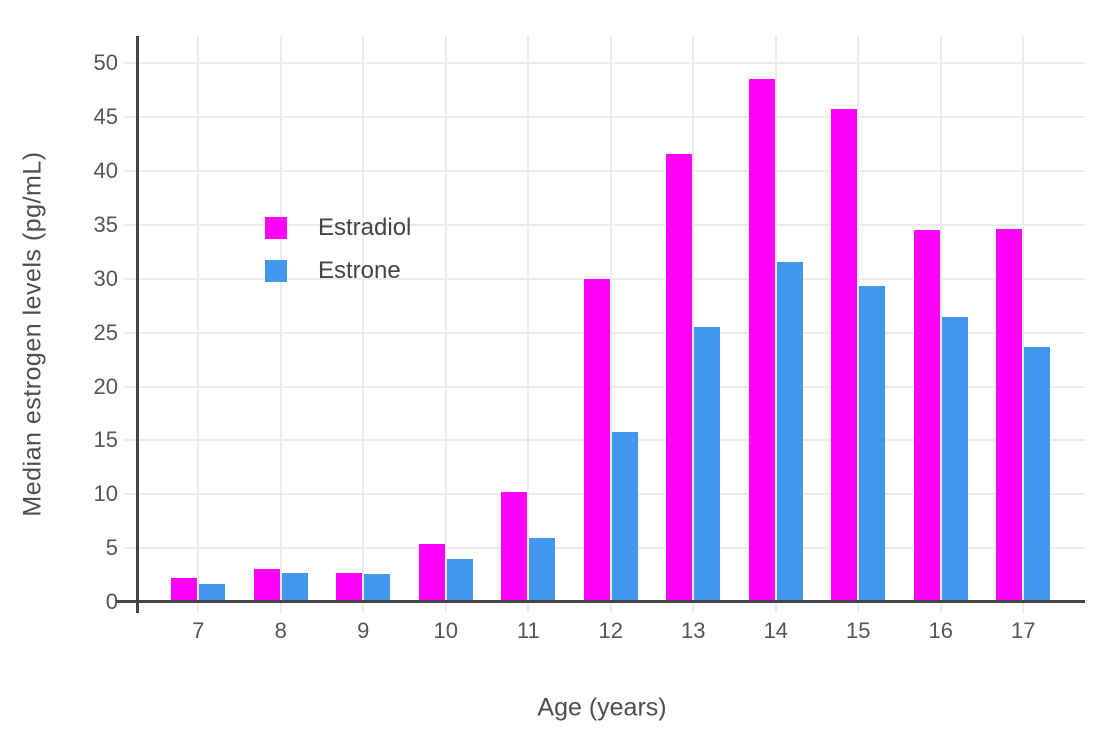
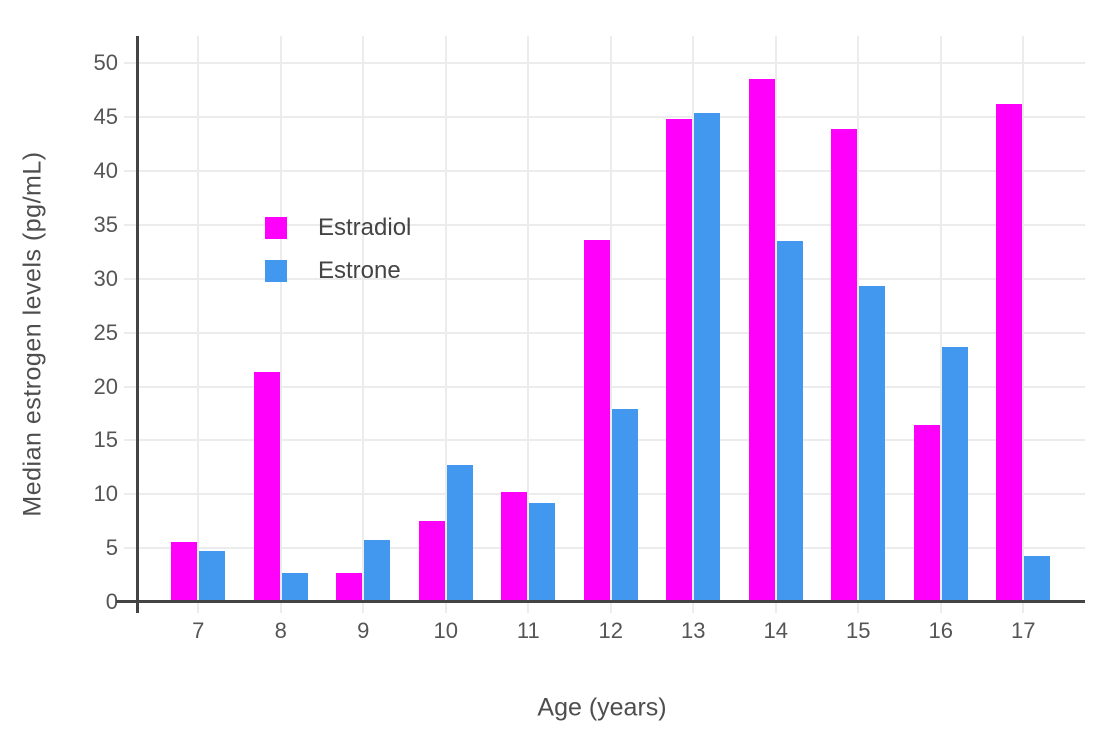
Estradiol/7: 2.2 -> 5.6
Estrone/7: 1.7 -> 4.7
Estradiol/8: 3.1 -> 21.4
Estrone/9: 2.6 -> 5.8
Estradiol/10: 5.4 -> 7.5
Estrone/10: 4.0 -> 12.7
Estrone/11: 5.9 -> 9.2
Estradiol/12: 30.0 -> 33.6
Estrone/12: 15.8 -> 17.9
Estradiol/13: 41.6 -> 44.8
Estrone/13: 25.5 -> 45.4
Estrone/14: 31.6 -> 33.5
Estradiol/15: 45.8 -> 43.9
Estradiol/16: 34.5 -> 16.4
Estrone/16: 26.5 -> 23.7
Estradiol/17: 34.6 -> 46.2
Estrone/17: 23.7 -> 4.3
